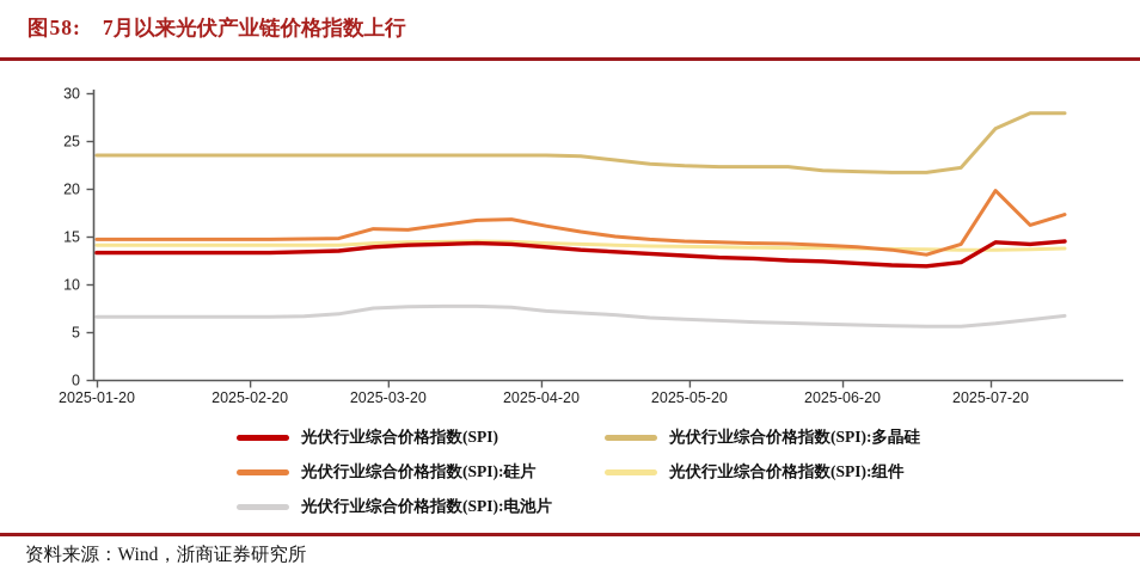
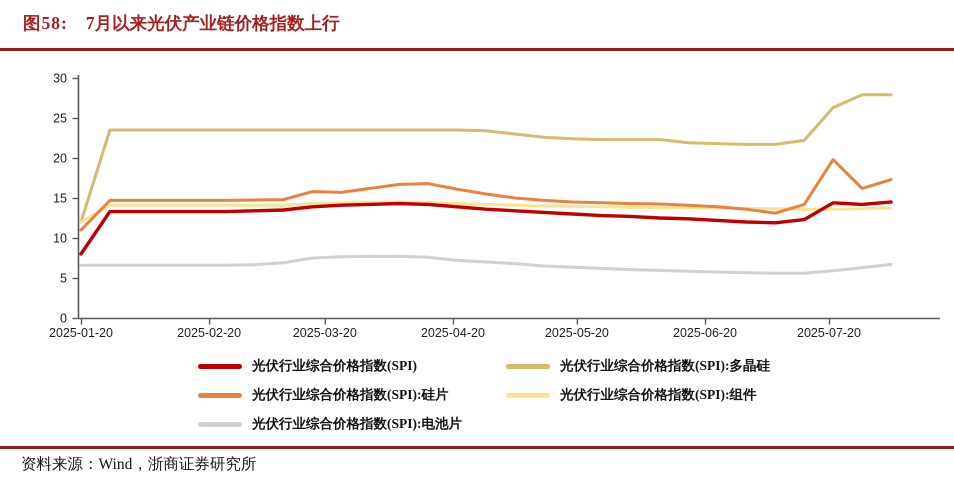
光伏行业综合价格指数(SPI)/2025-01-20: 13 -> 8
光伏行业综合价格指数(SPI):多晶硅/2025-01-20: 24 -> 12
光伏行业综合价格指数(SPI):硅片/2025-01-20: 15 -> 11
光伏行业综合价格指数(SPI):组件/2025-01-20: 14 -> 12
